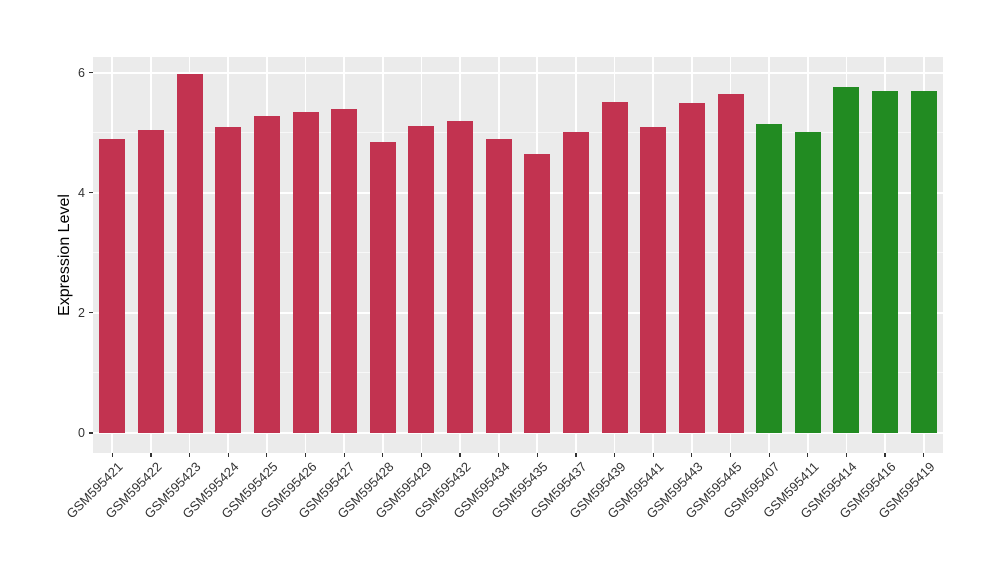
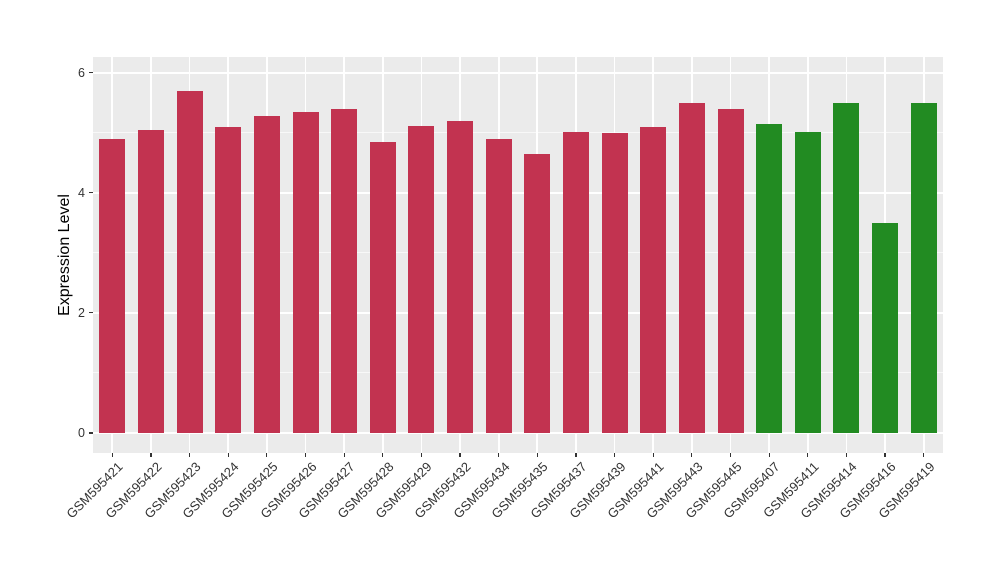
GSM595423: 6.0 -> 5.7
GSM595439: 5.5 -> 5.0
GSM595445: 5.6 -> 5.4
GSM595414: 5.8 -> 5.5
GSM595416: 5.7 -> 3.5
GSM595419: 5.7 -> 5.5
